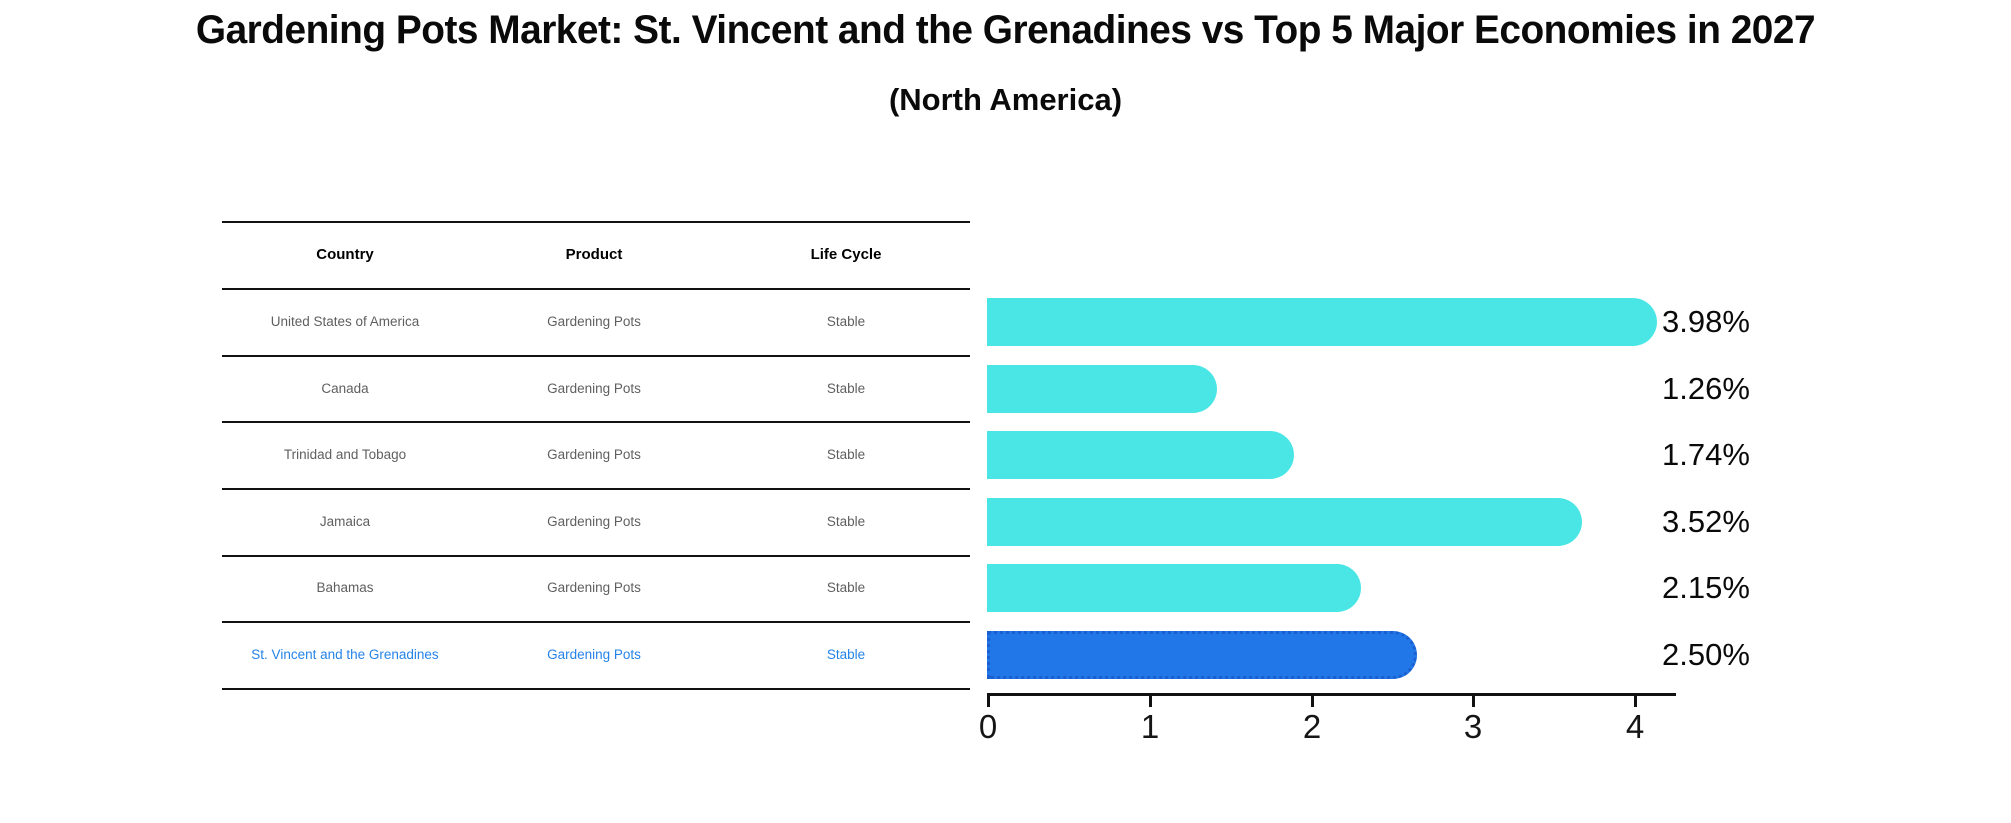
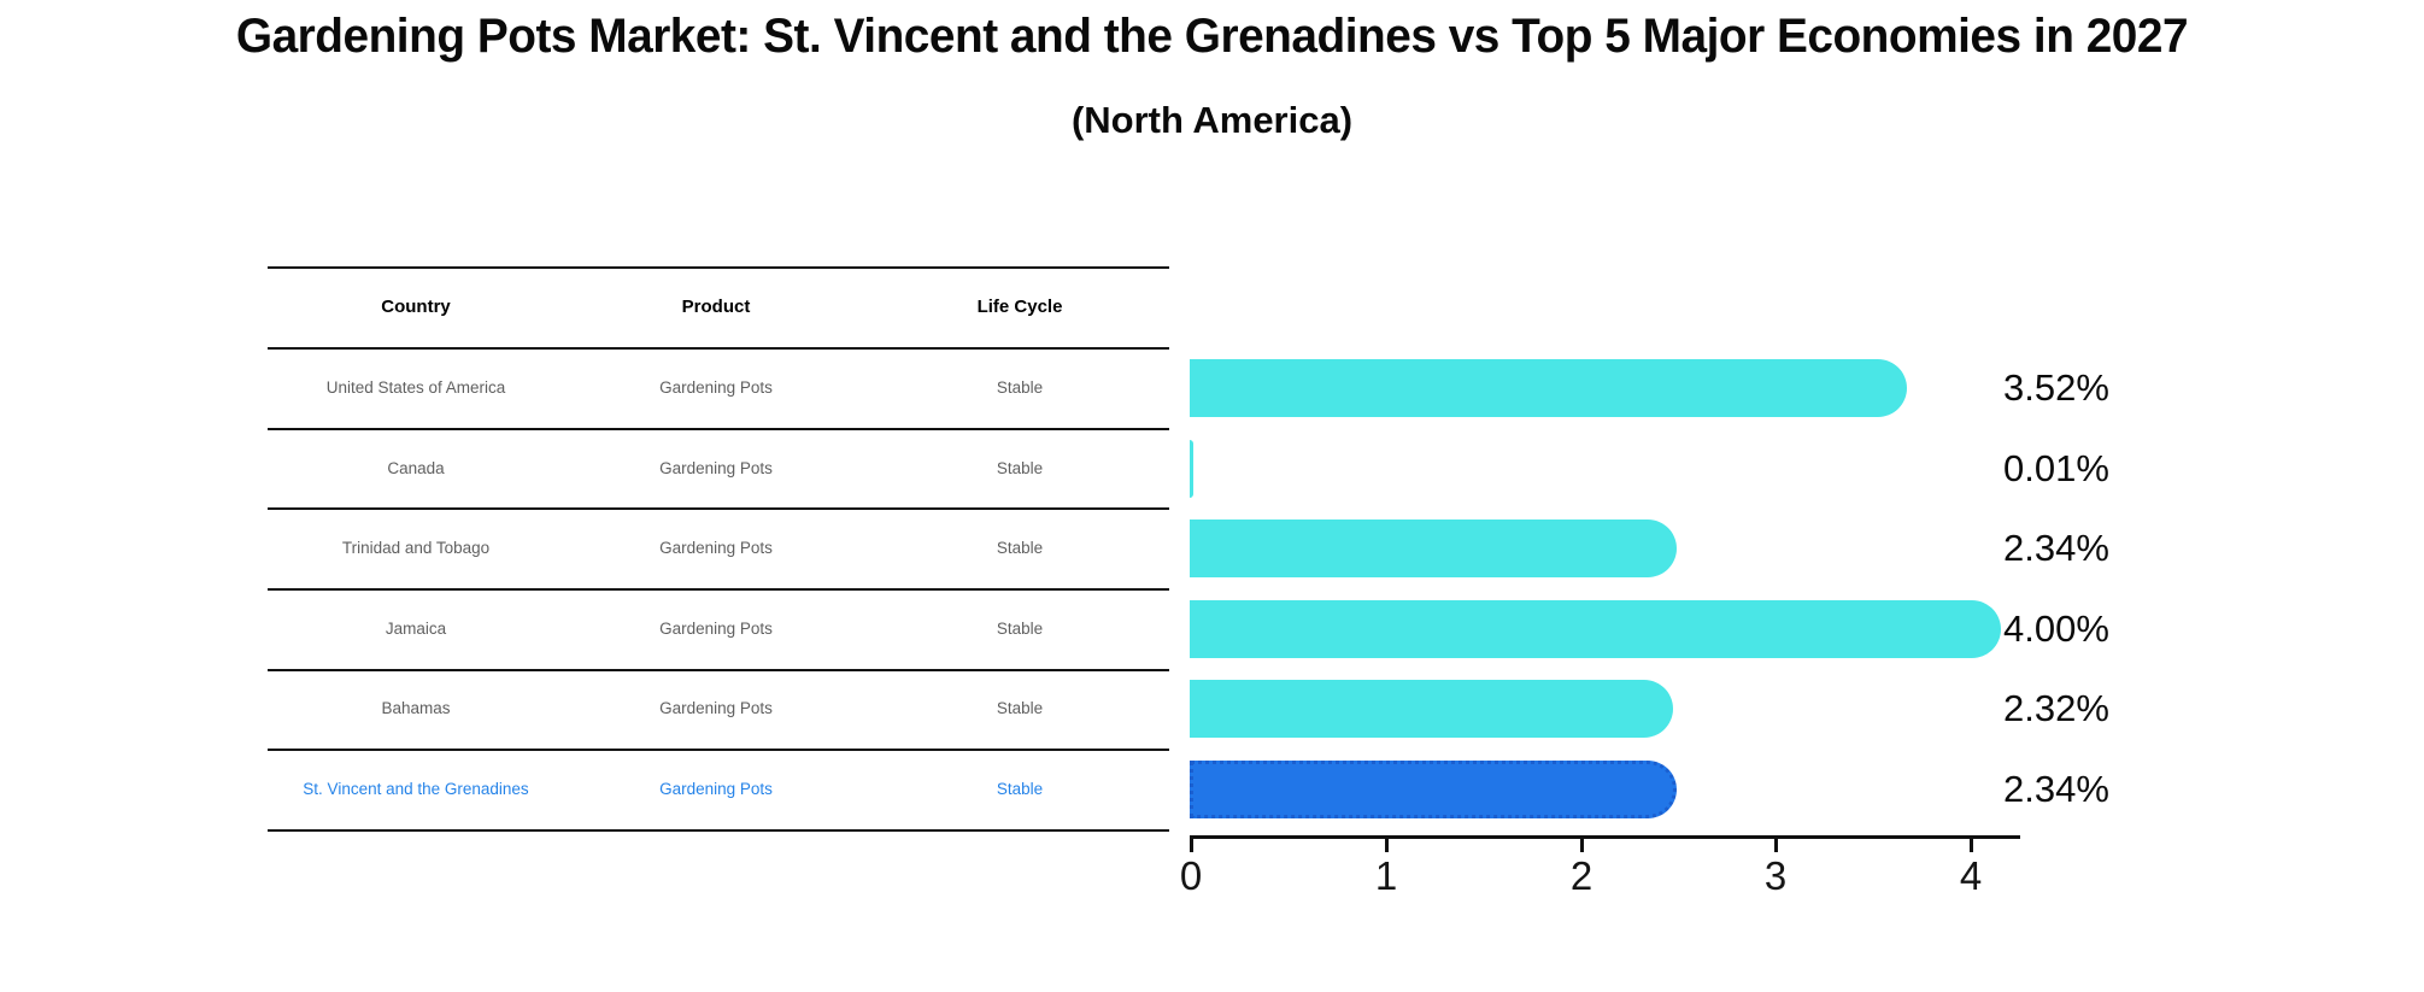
United States of America: 3.98% -> 3.52%
Canada: 1.26% -> 0.01%
Trinidad and Tobago: 1.74% -> 2.34%
Jamaica: 3.52% -> 4.00%
Bahamas: 2.15% -> 2.32%
St. Vincent and the Grenadines: 2.50% -> 2.34%
